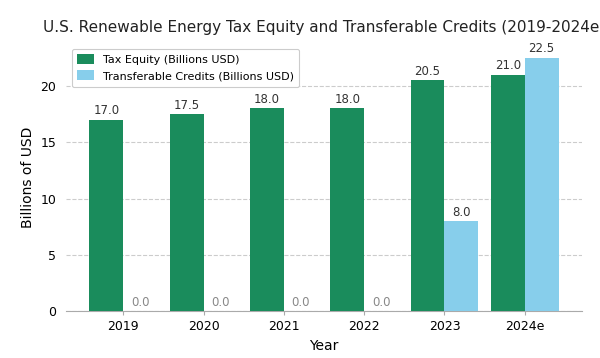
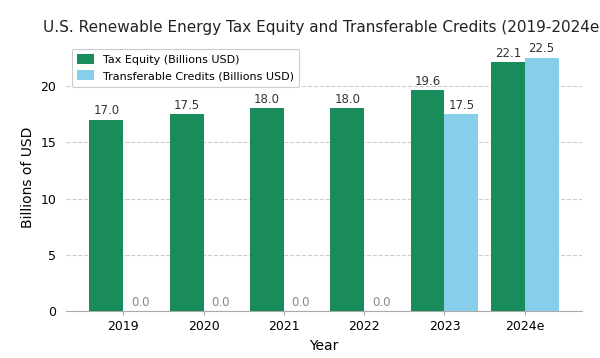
Tax Equity (Billions USD)/2023: 20.5 -> 19.6
Transferable Credits (Billions USD)/2023: 8.0 -> 17.5
Tax Equity (Billions USD)/2024e: 21.0 -> 22.1
